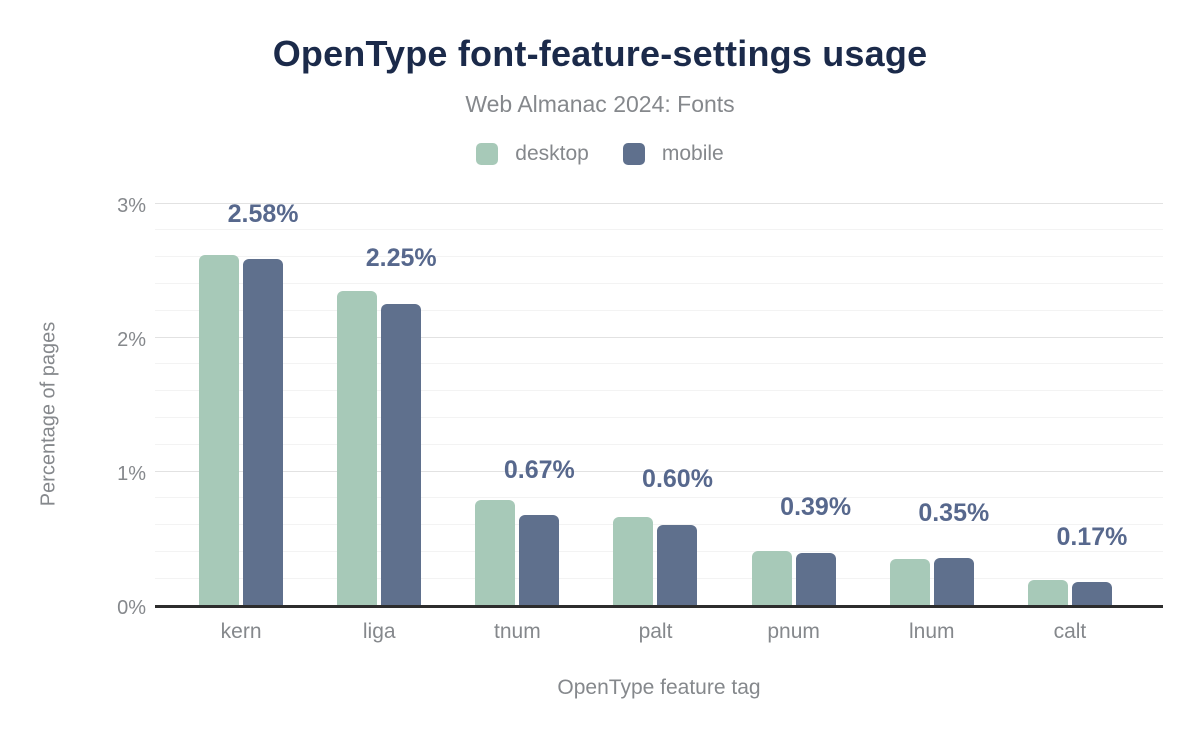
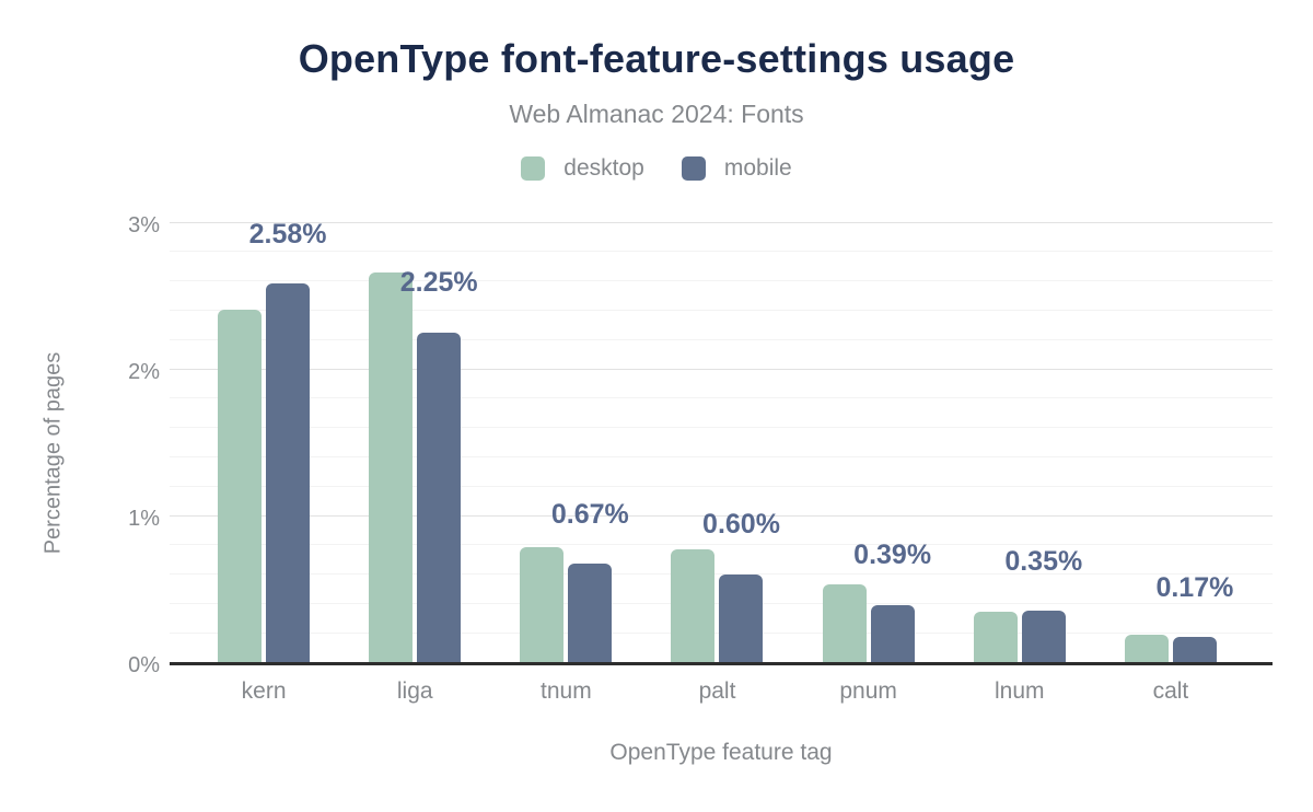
desktop/kern: 2.61% -> 2.40%
desktop/liga: 2.34% -> 2.66%
desktop/palt: 0.66% -> 0.77%
desktop/pnum: 0.40% -> 0.53%
